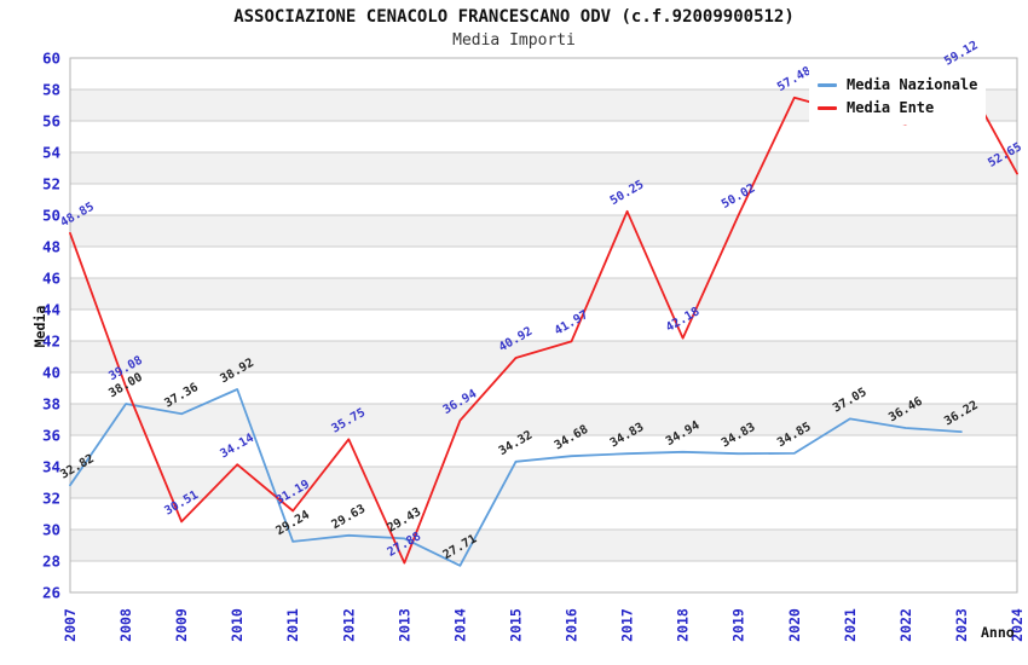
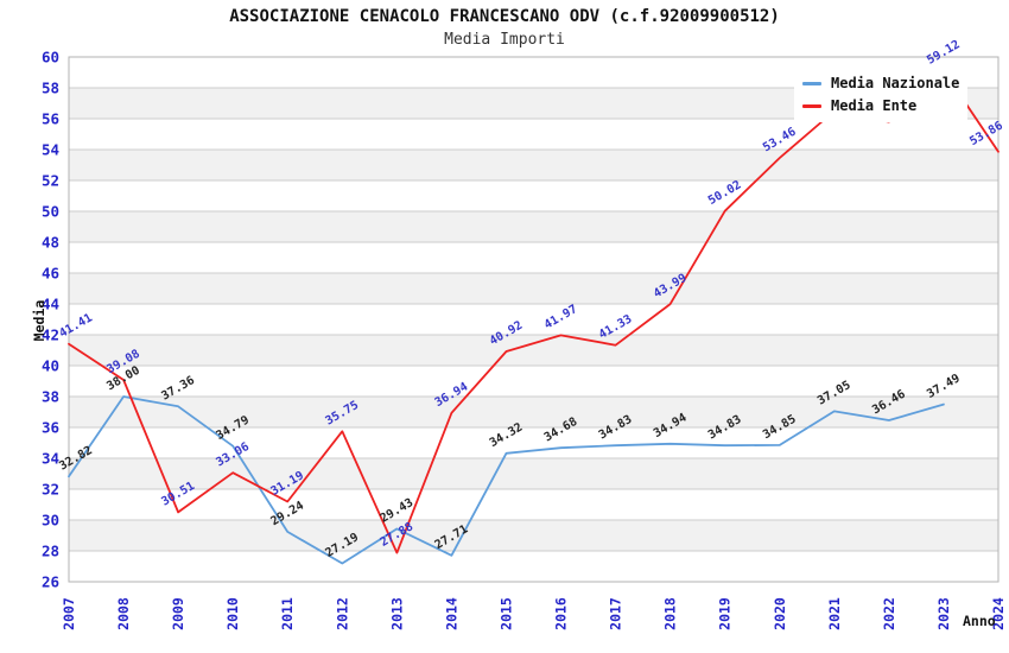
Media Ente/2007: 48.85 -> 41.41
Media Nazionale/2010: 38.92 -> 34.79
Media Ente/2010: 34.14 -> 33.06
Media Nazionale/2012: 29.63 -> 27.19
Media Ente/2017: 50.25 -> 41.33
Media Ente/2018: 42.18 -> 43.99
Media Ente/2020: 57.48 -> 53.46
Media Nazionale/2023: 36.22 -> 37.49
Media Ente/2024: 52.65 -> 53.86
